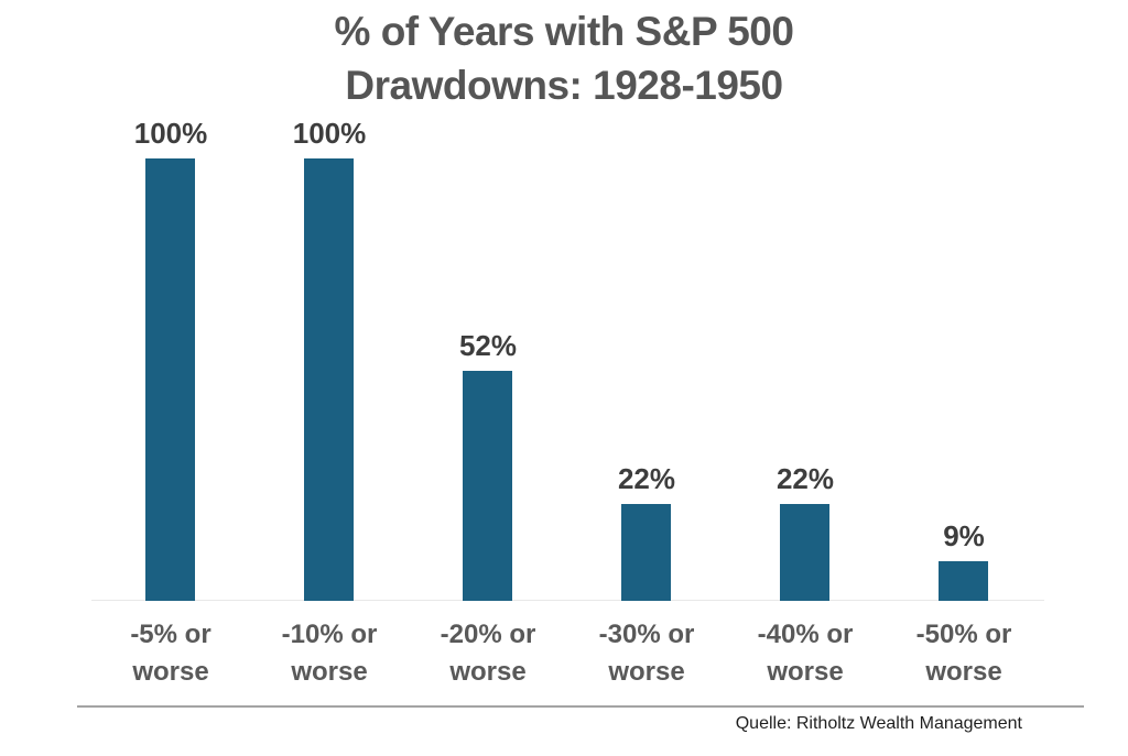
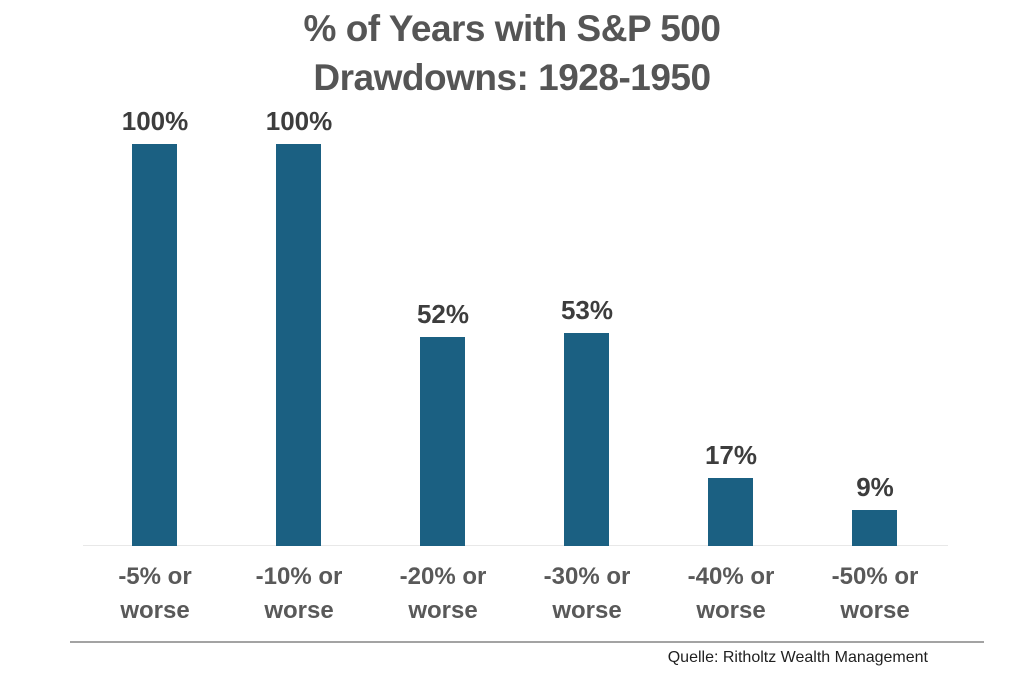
-30% or worse: 22% -> 53%
-40% or worse: 22% -> 17%
